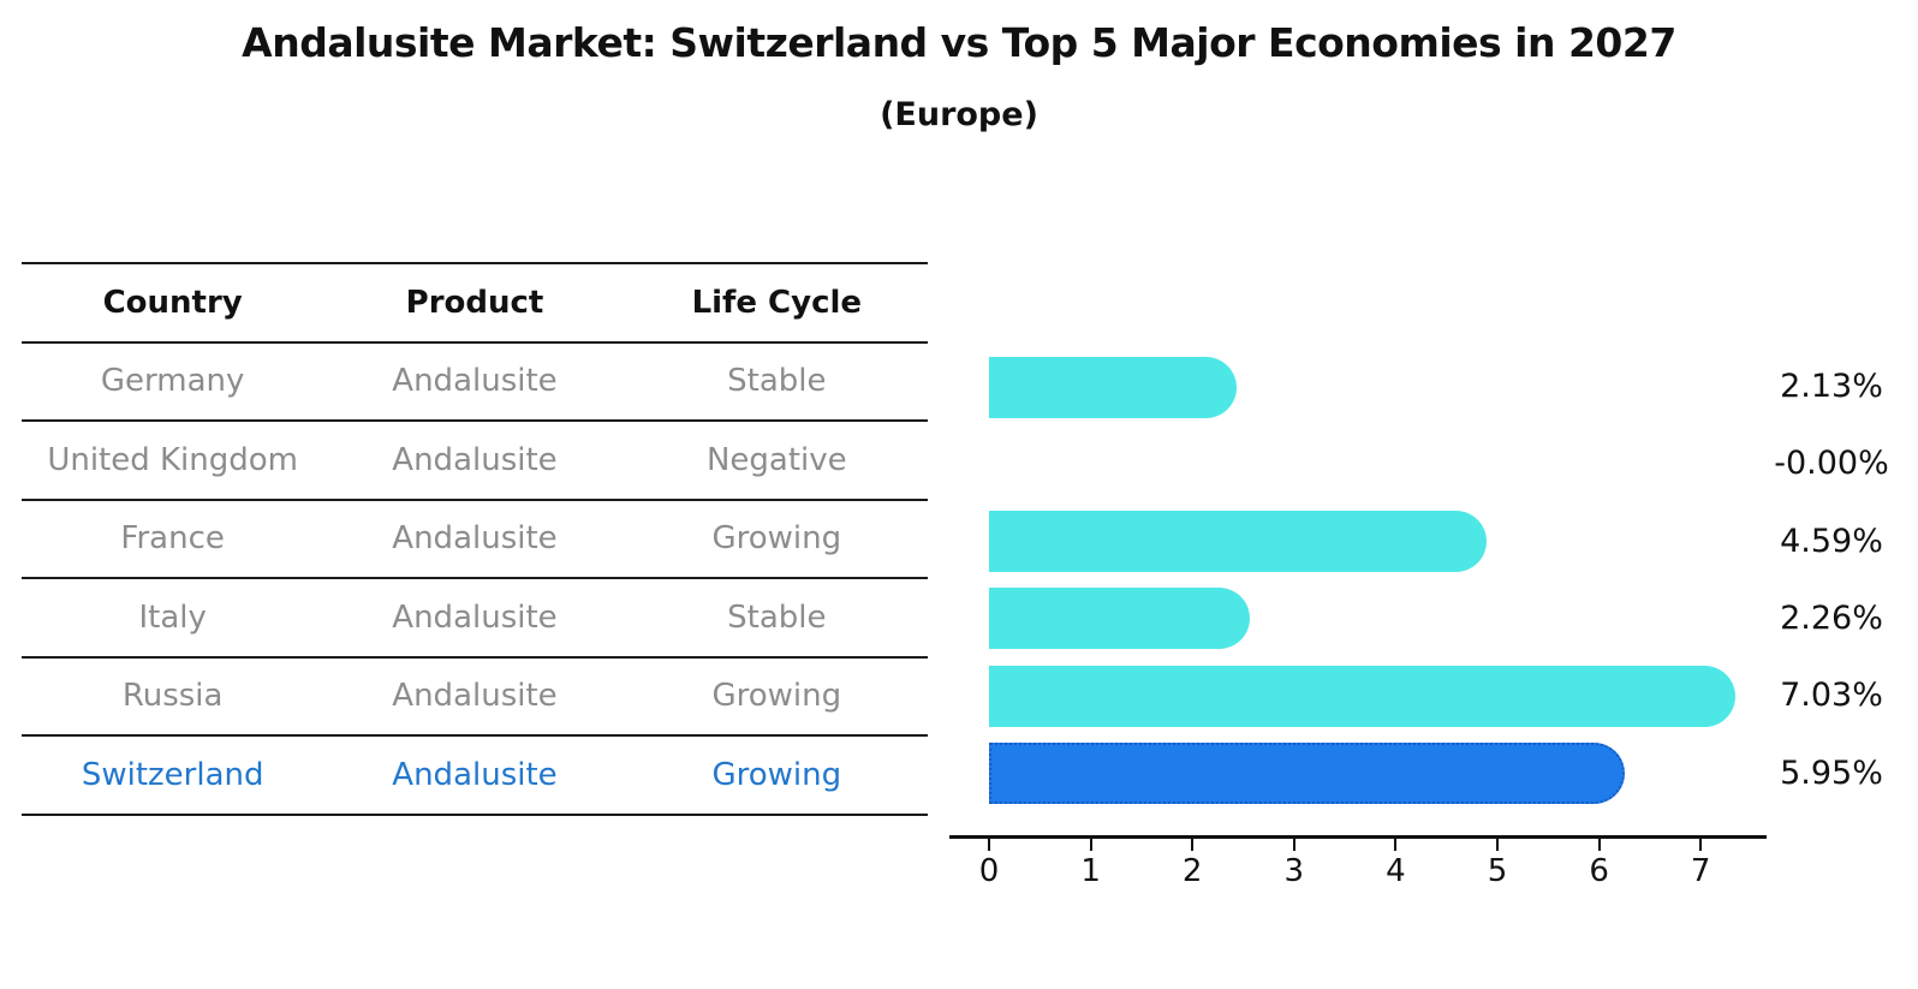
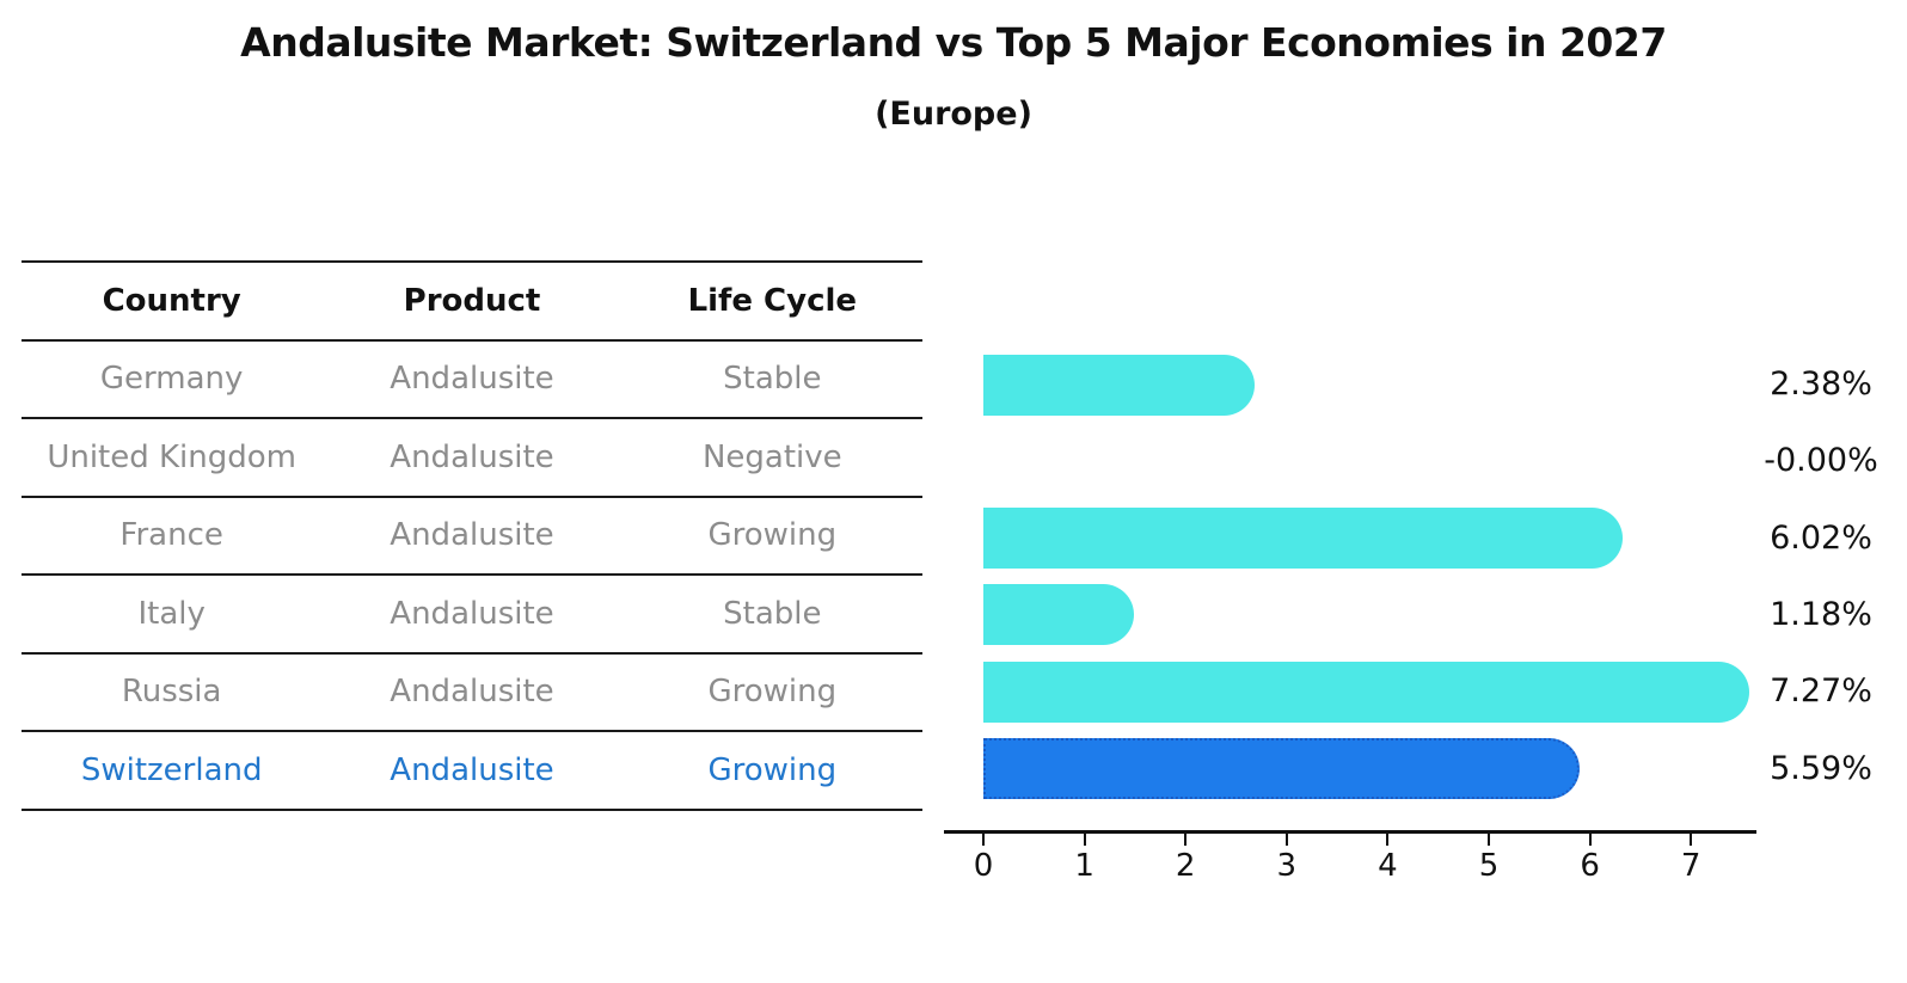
Germany: 2.13% -> 2.38%
France: 4.59% -> 6.02%
Italy: 2.26% -> 1.18%
Russia: 7.03% -> 7.27%
Switzerland: 5.95% -> 5.59%
